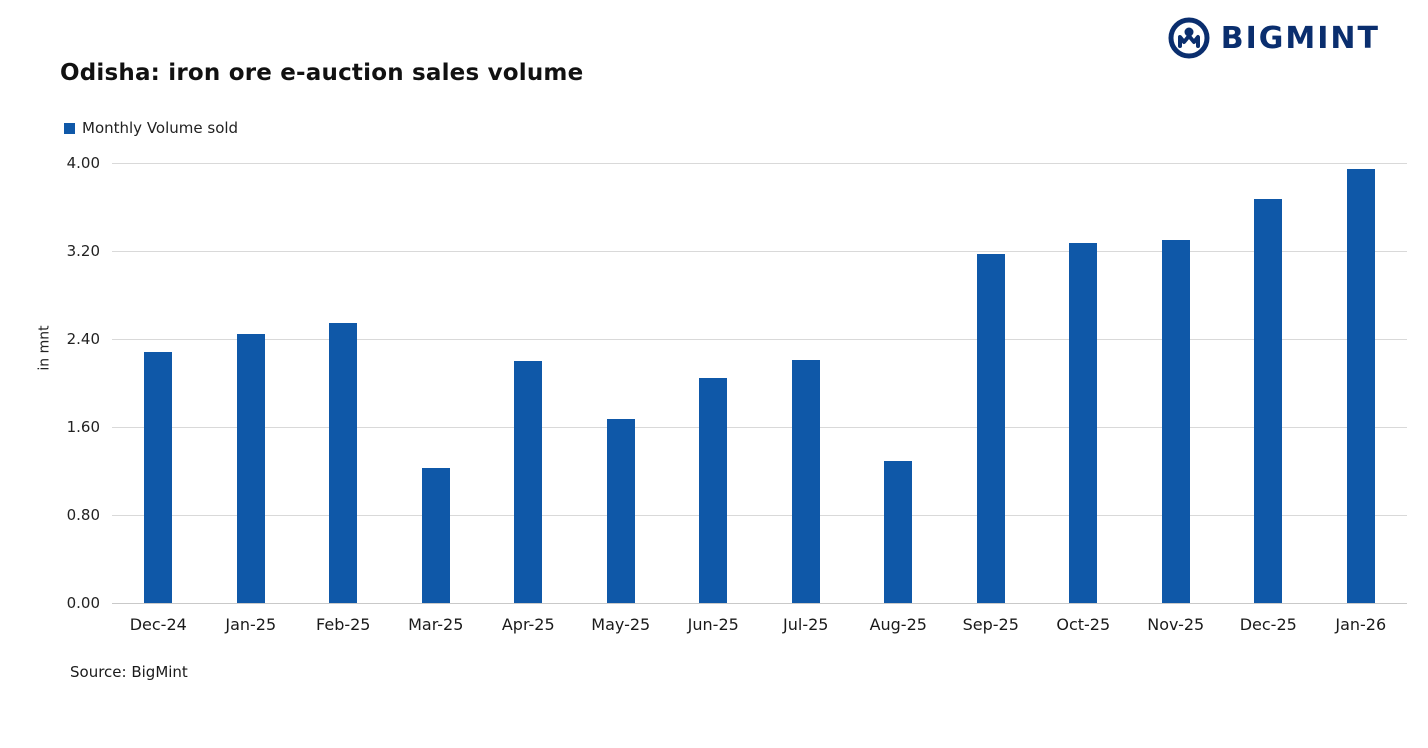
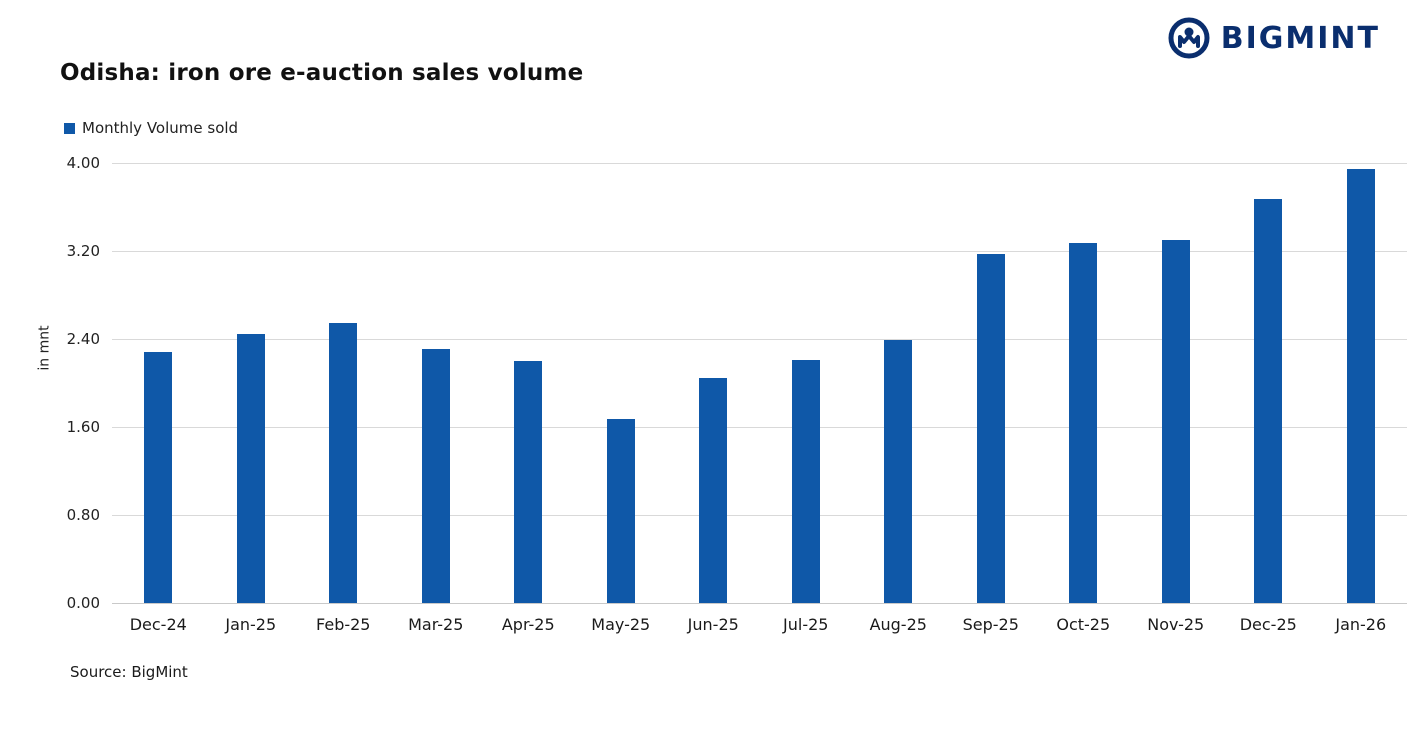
Mar-25: 1.23 -> 2.31
Aug-25: 1.29 -> 2.39
